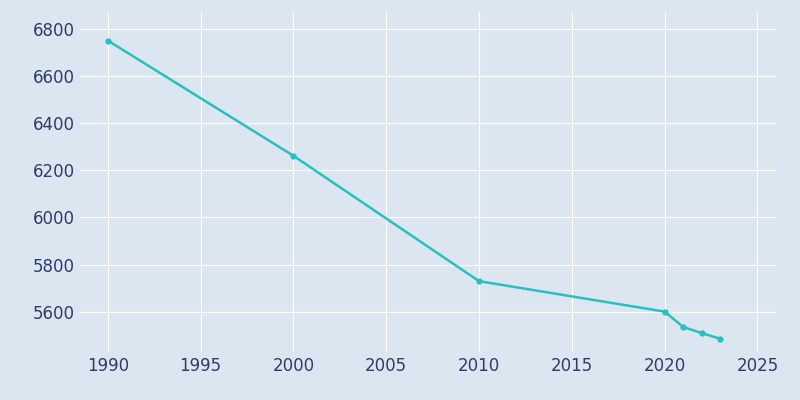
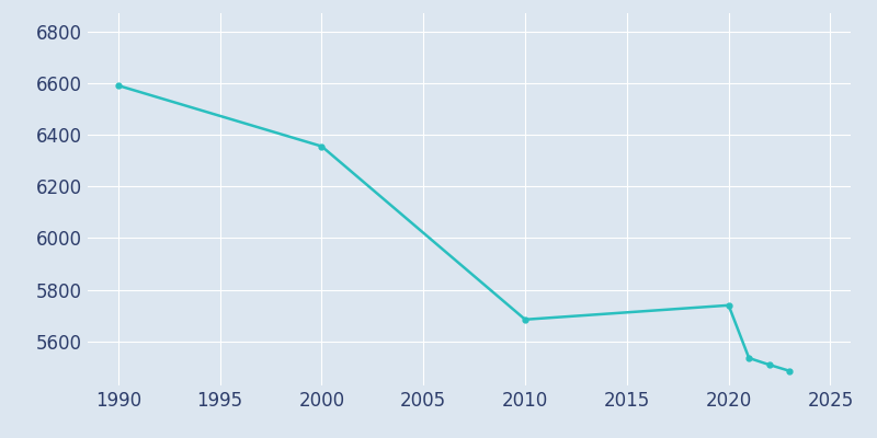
1990: 6749 -> 6590
2000: 6261 -> 6355
2010: 5730 -> 5685
2020: 5601 -> 5740
